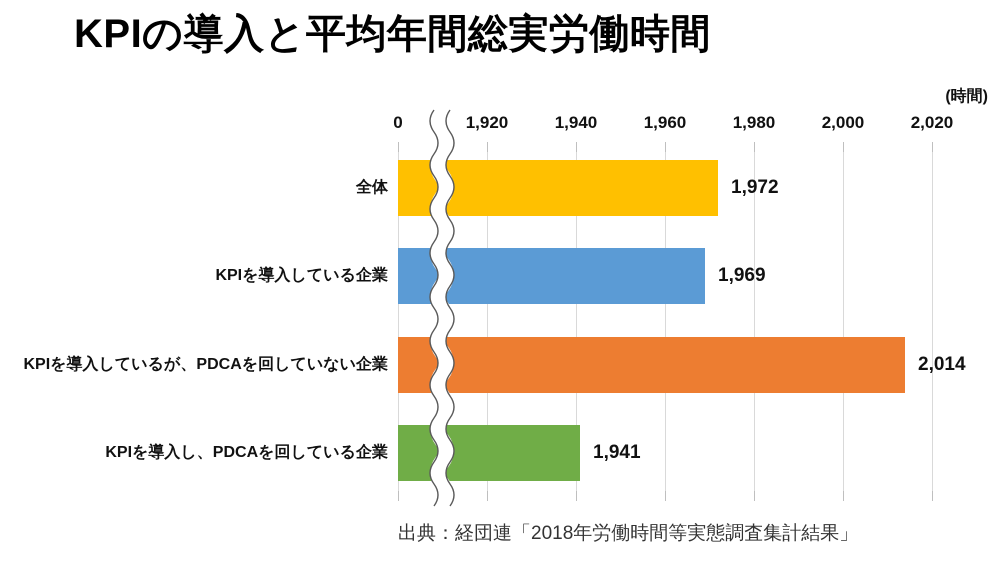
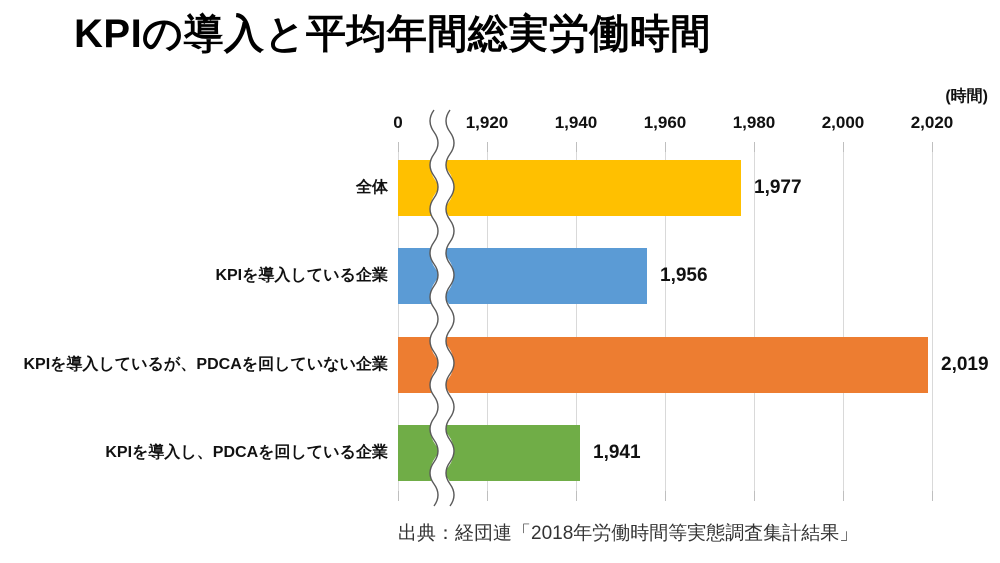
全体: 1,972 -> 1,977
KPIを導入している企業: 1,969 -> 1,956
KPIを導入しているが、PDCAを回していない企業: 2,014 -> 2,019
